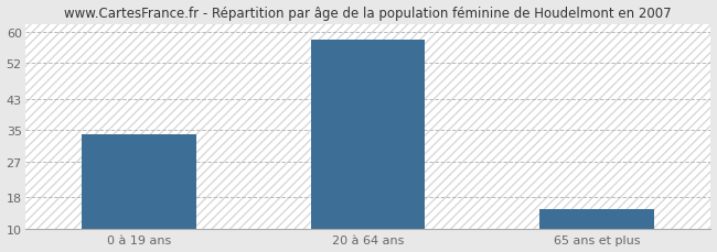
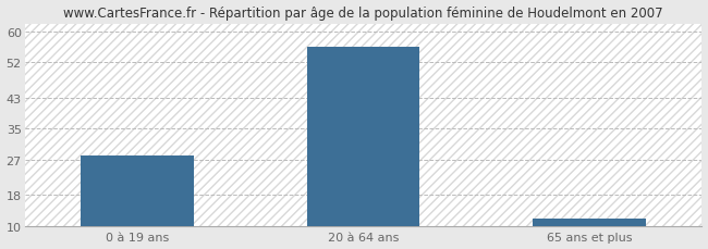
0 à 19 ans: 34 -> 28
20 à 64 ans: 58 -> 56
65 ans et plus: 15 -> 12
